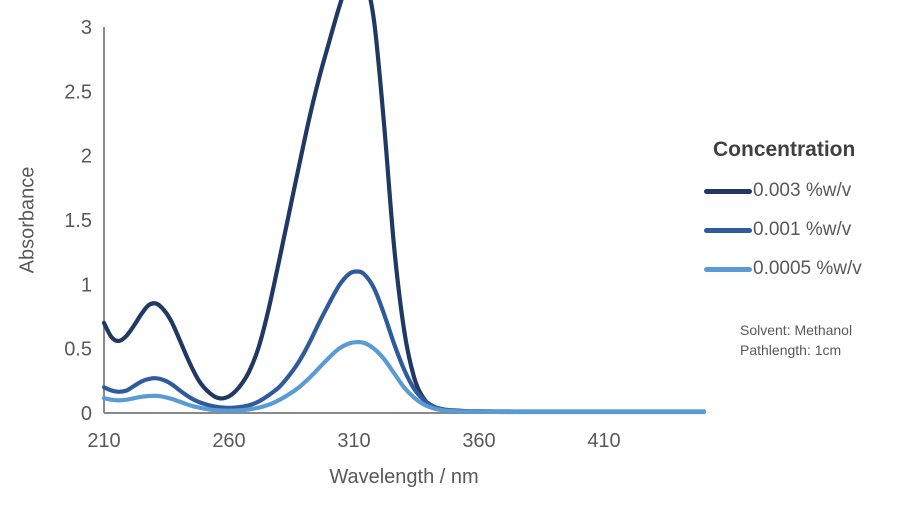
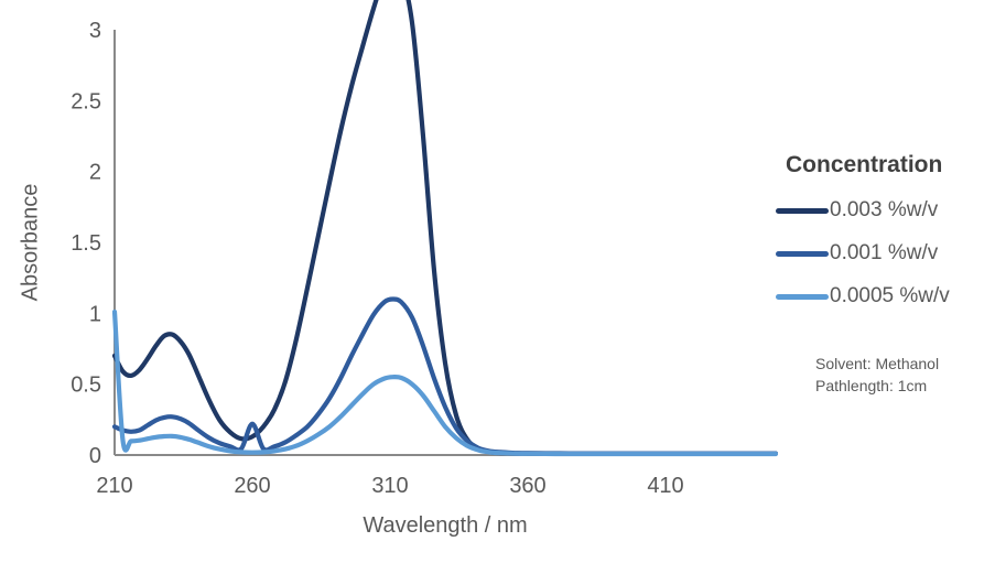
0.0005 %w/v/210: 0.12 -> 1.01
0.001 %w/v/260: 0.04 -> 0.22
